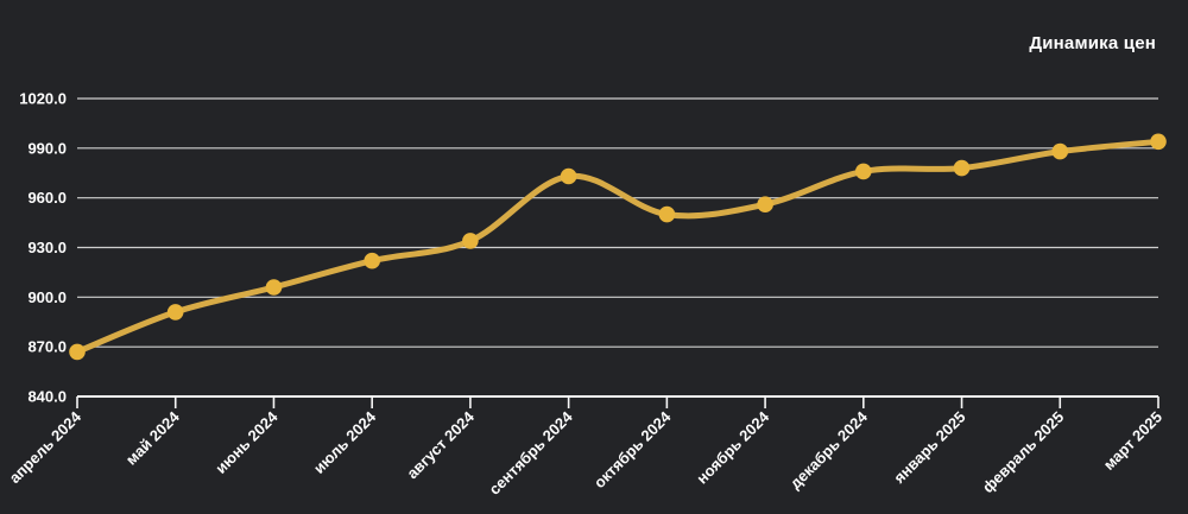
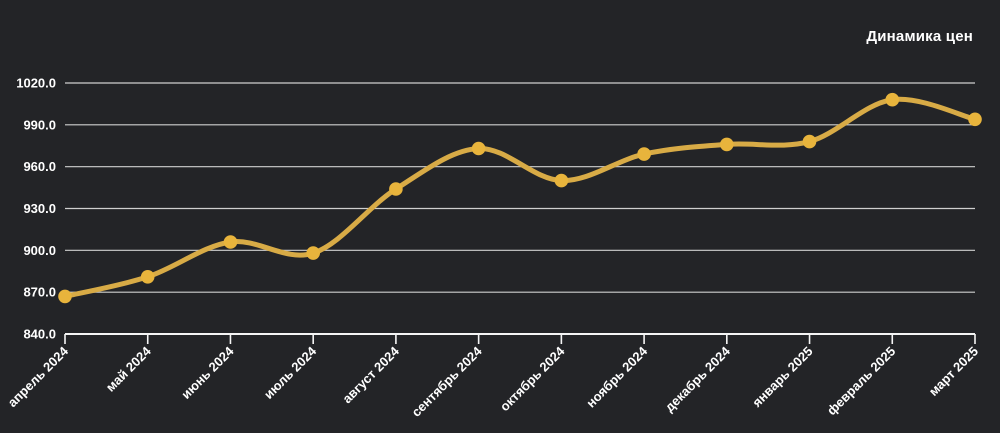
май 2024: 891 -> 881
июль 2024: 922 -> 898
август 2024: 934 -> 944
ноябрь 2024: 956 -> 969
февраль 2025: 988 -> 1008
